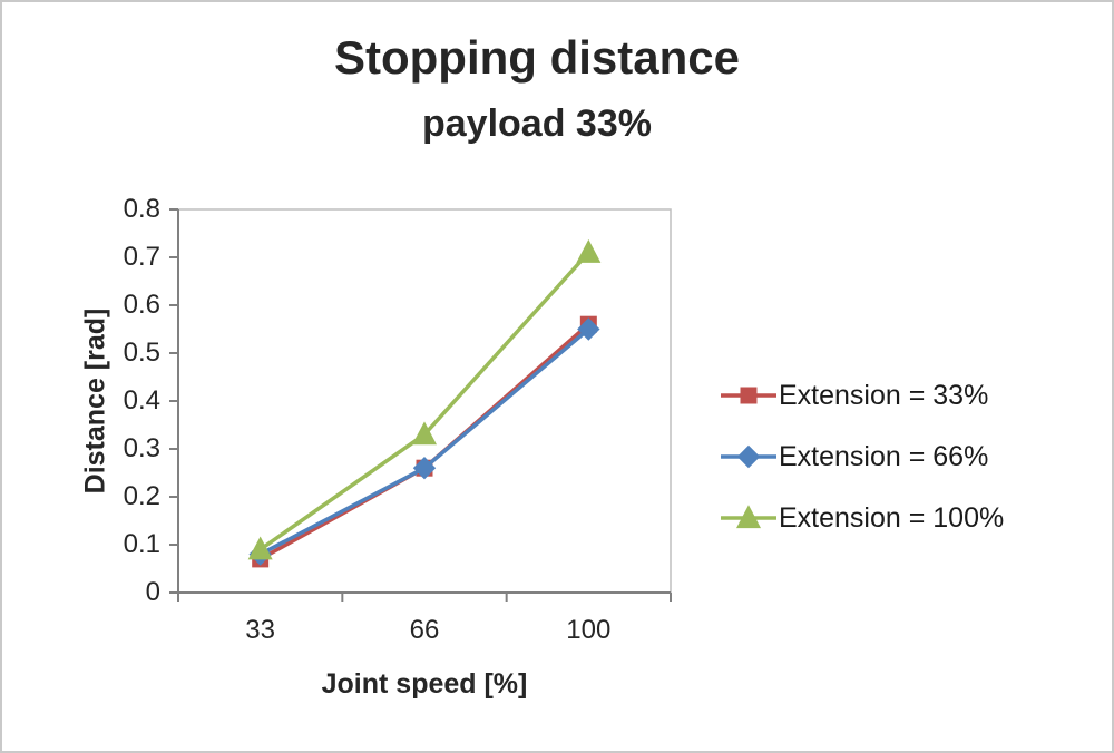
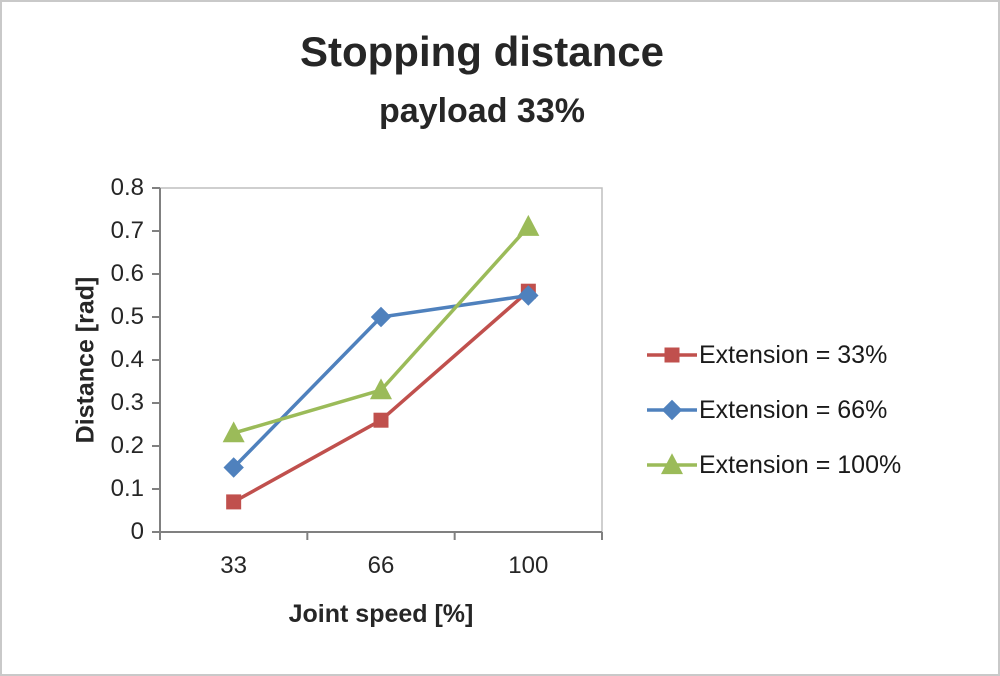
Extension = 66%/33: 0.08 -> 0.15
Extension = 100%/33: 0.09 -> 0.23
Extension = 66%/66: 0.26 -> 0.50
